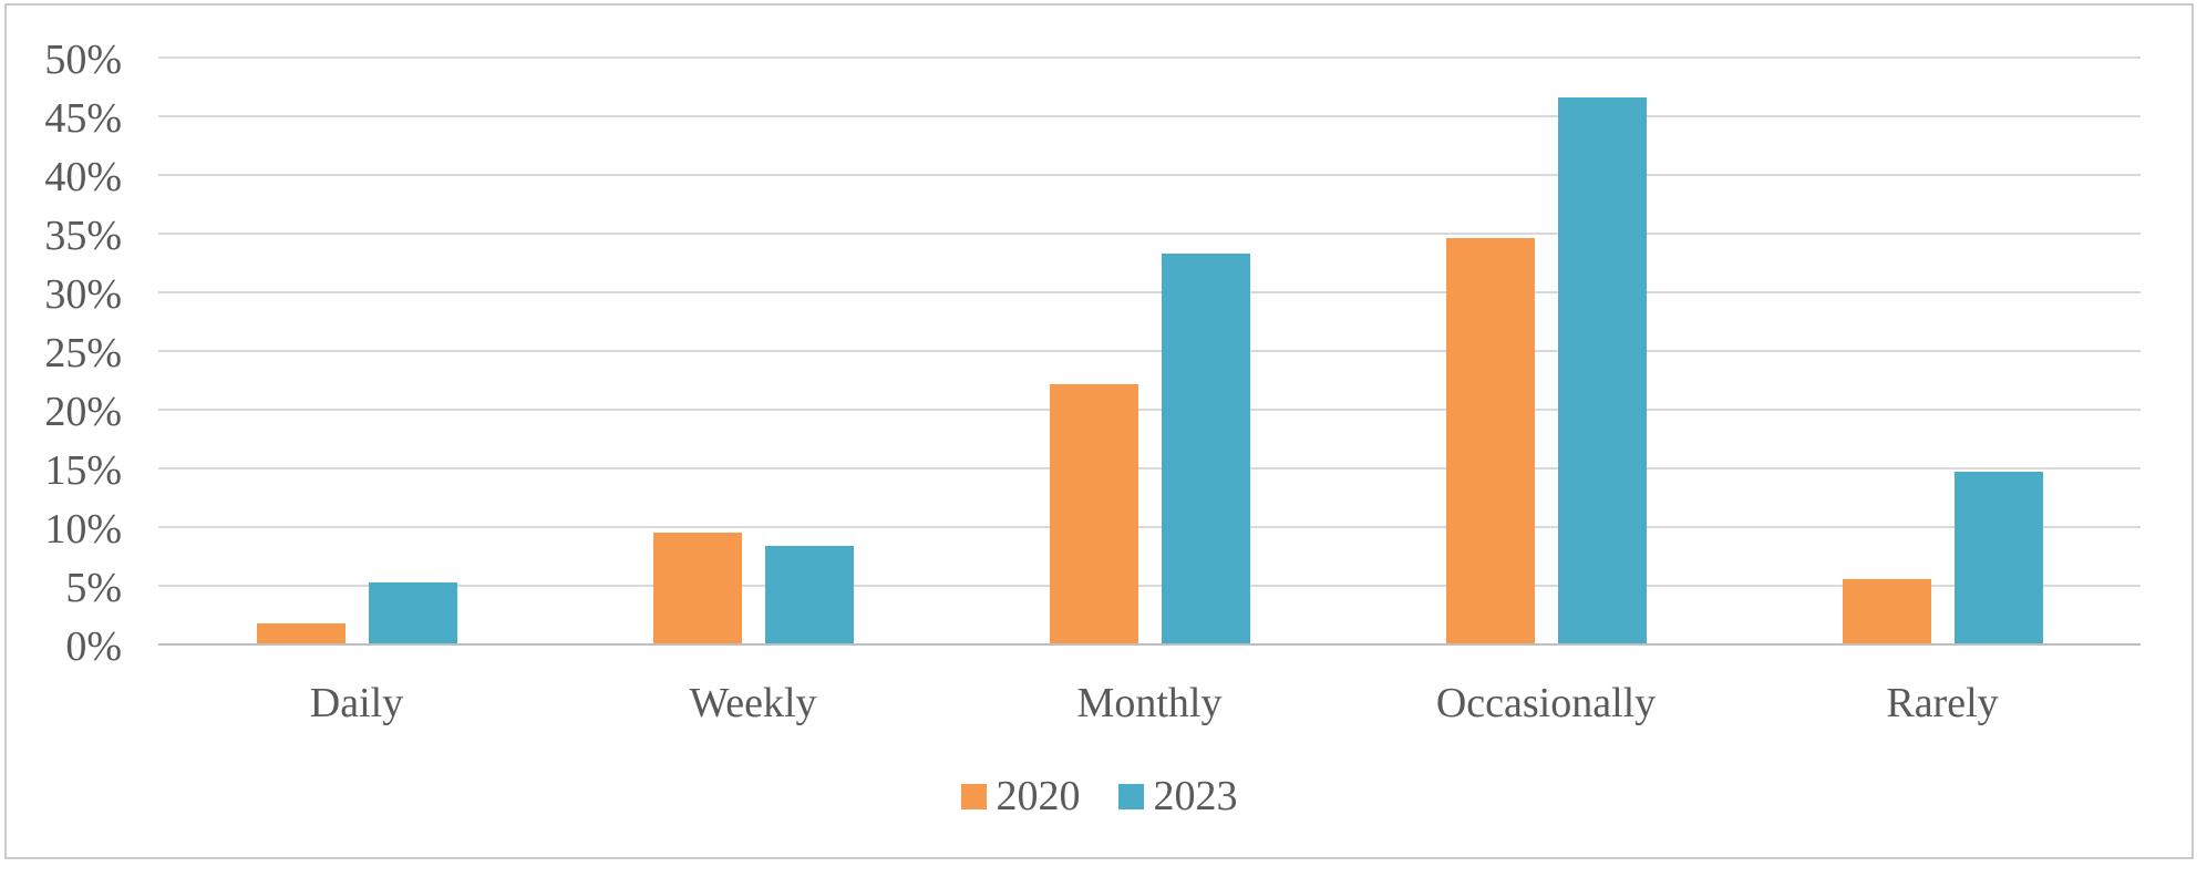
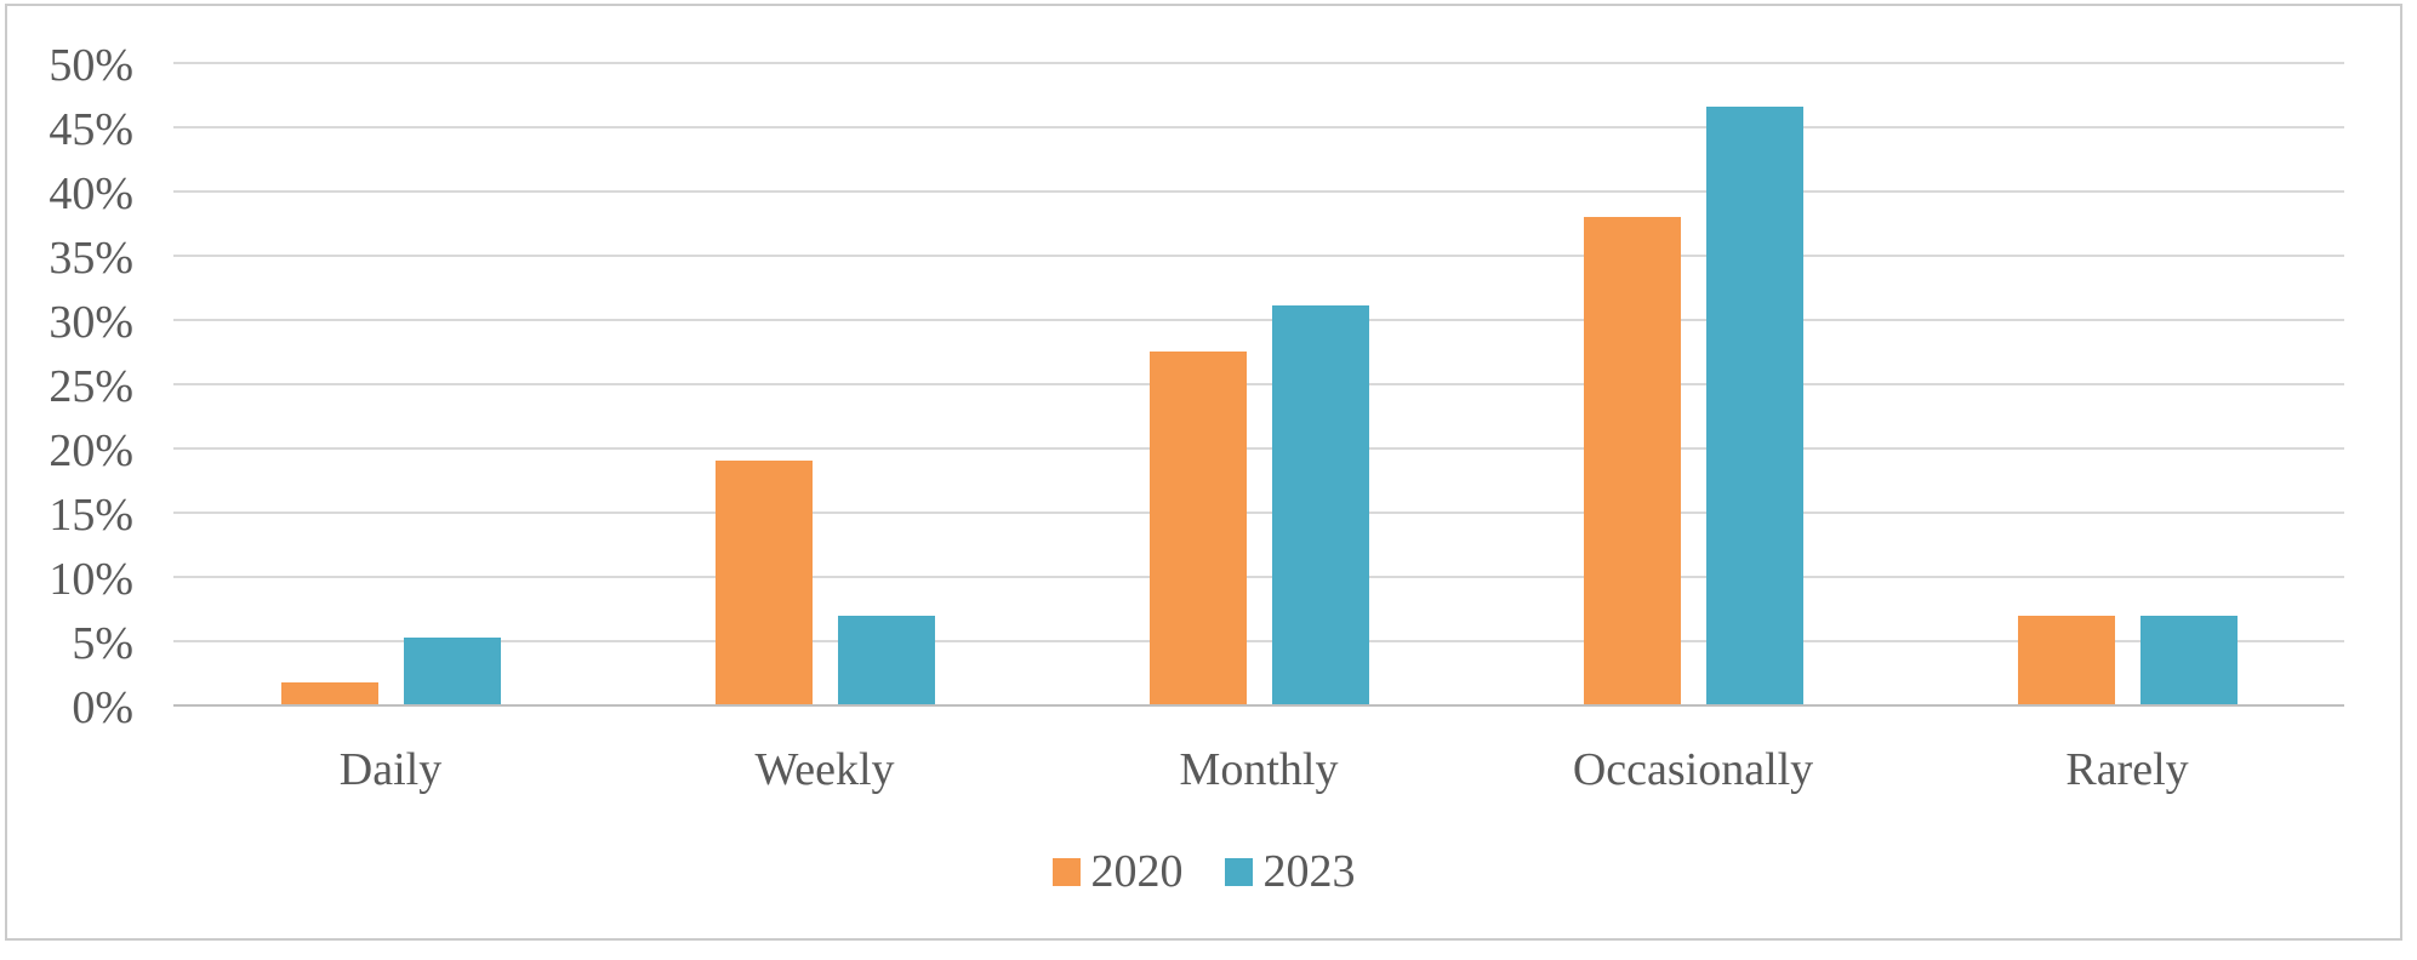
2020/Weekly: 9.4% -> 19.0%
2023/Weekly: 8.3% -> 6.9%
2020/Monthly: 22.1% -> 27.5%
2023/Monthly: 33.2% -> 31.0%
2020/Occasionally: 34.5% -> 37.9%
2020/Rarely: 5.5% -> 6.9%
2023/Rarely: 14.6% -> 6.9%
